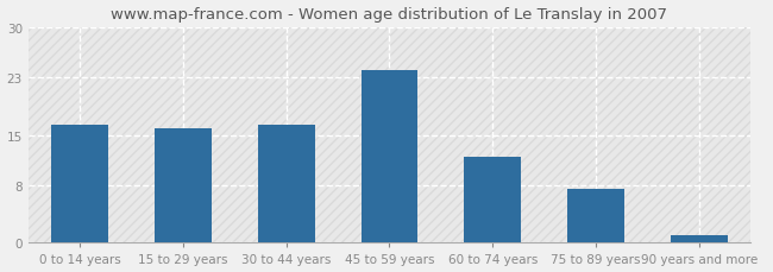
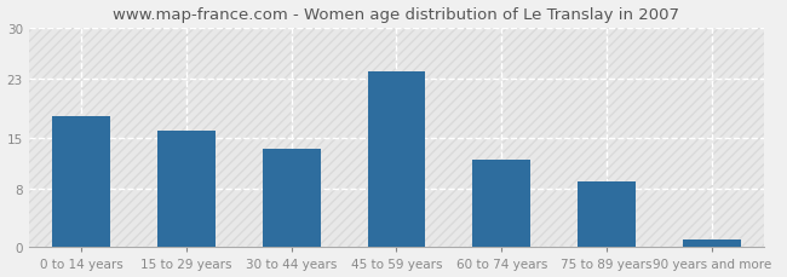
0 to 14 years: 16.5 -> 18.0
30 to 44 years: 16.5 -> 13.4
75 to 89 years: 7.5 -> 9.0
